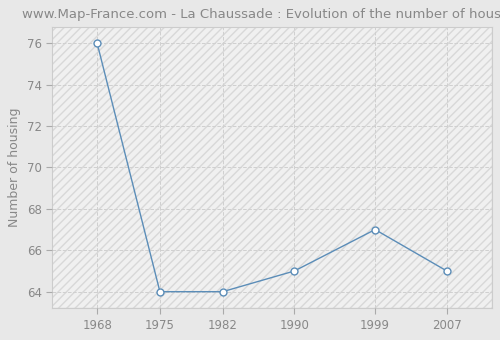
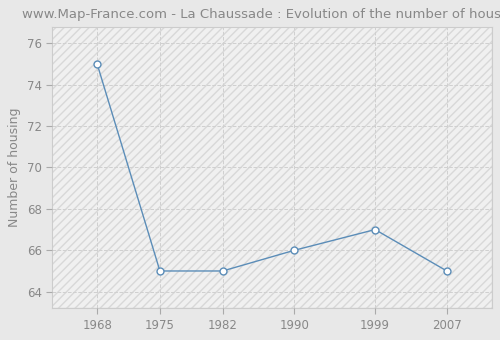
1968: 76 -> 75
1975: 64 -> 65
1982: 64 -> 65
1990: 65 -> 66
